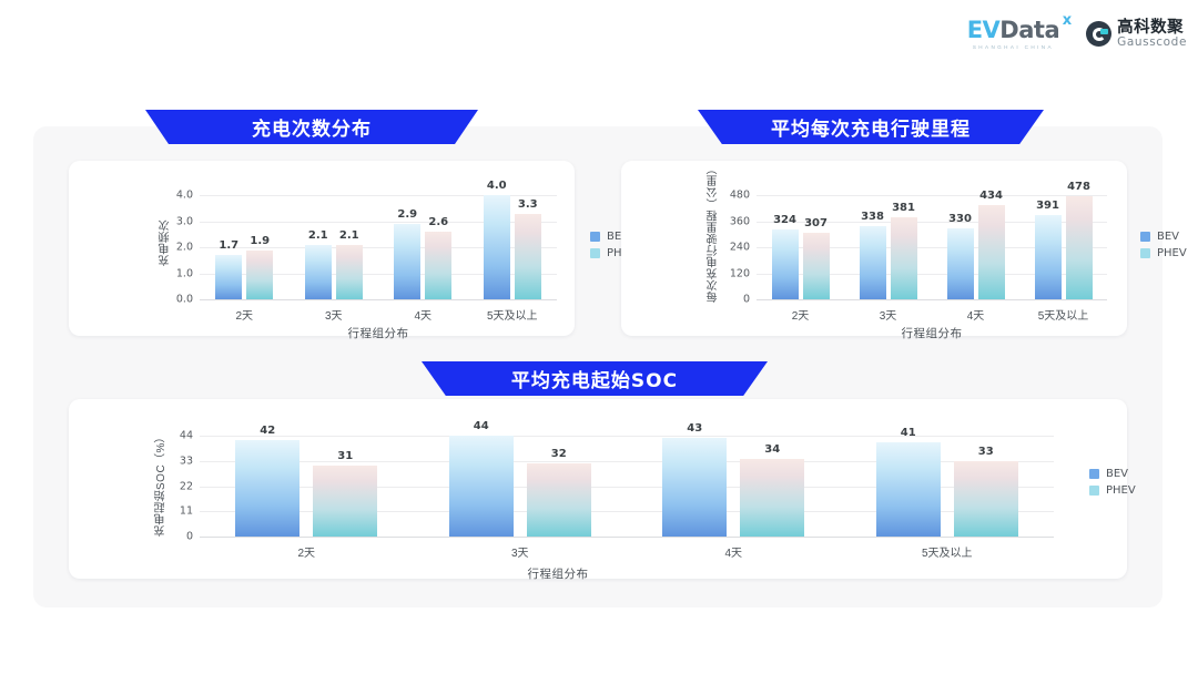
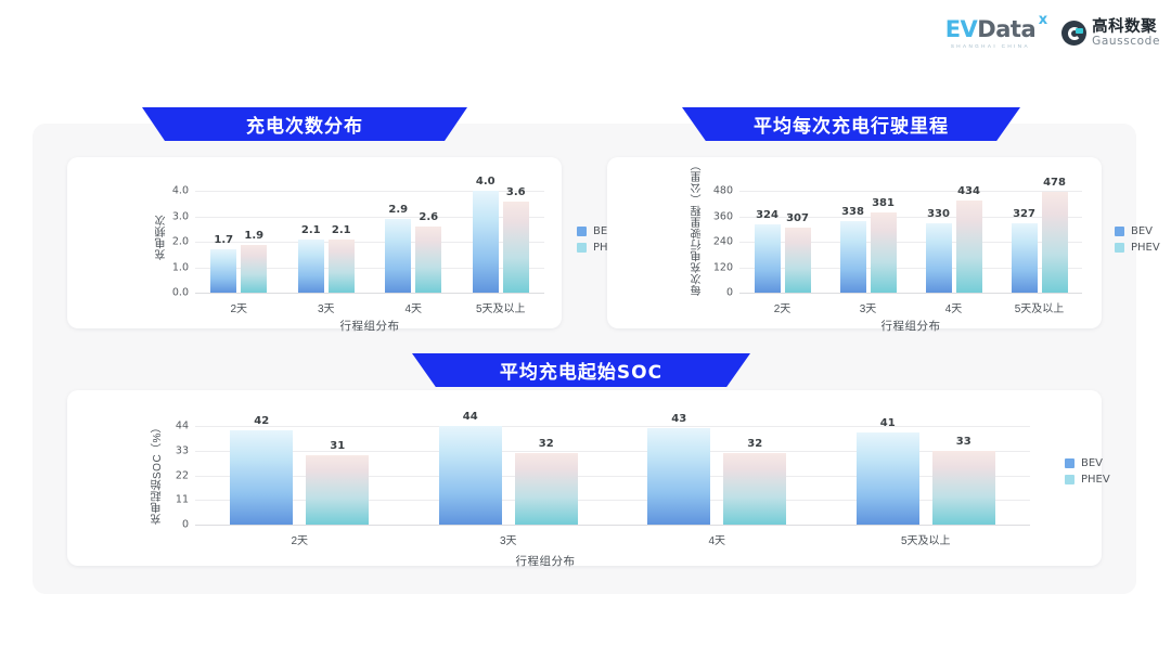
充电次数分布/PHEV/5天及以上: 3.3 -> 3.6
平均每次充电行驶里程/BEV/5天及以上: 391 -> 327
平均充电起始SOC/PHEV/4天: 34 -> 32
